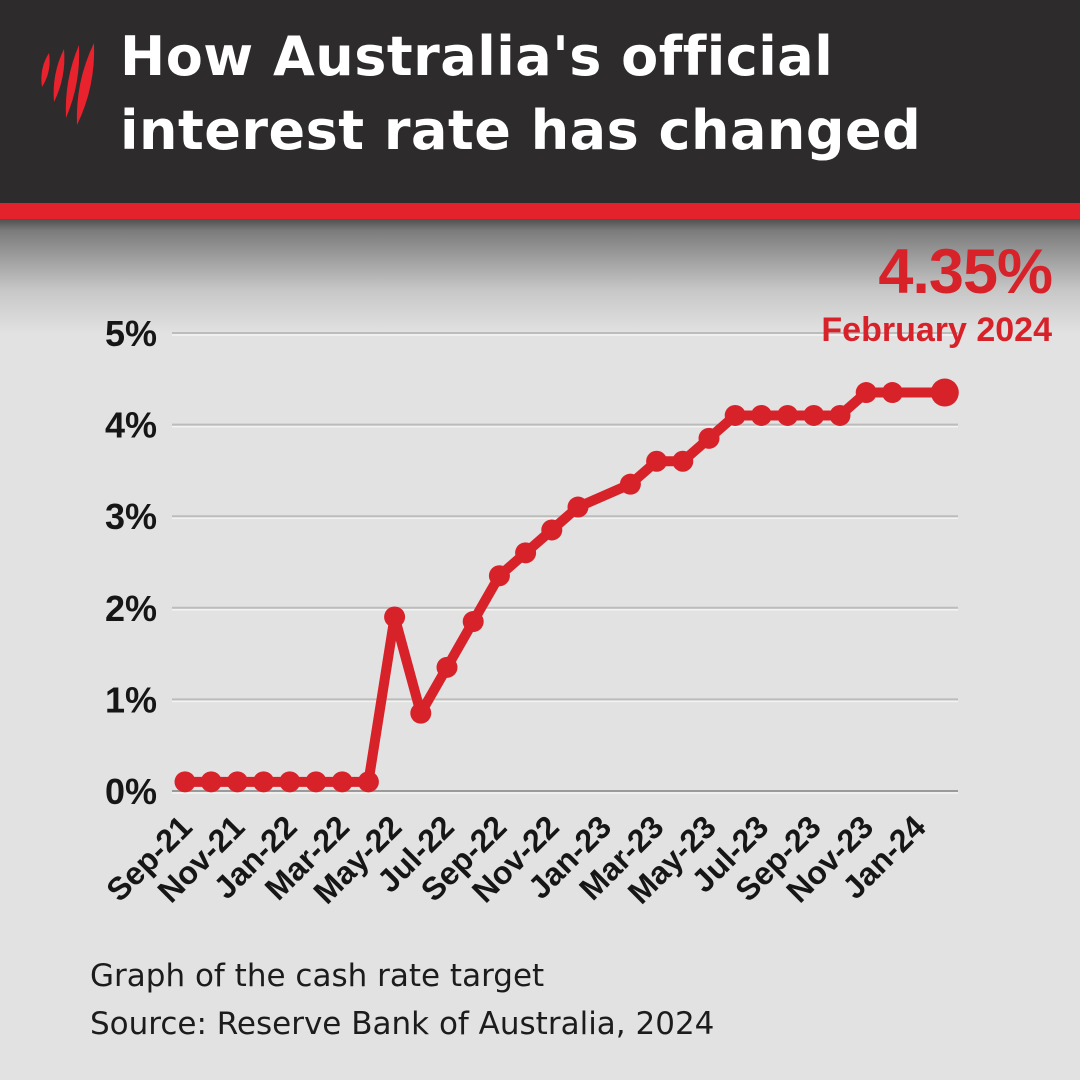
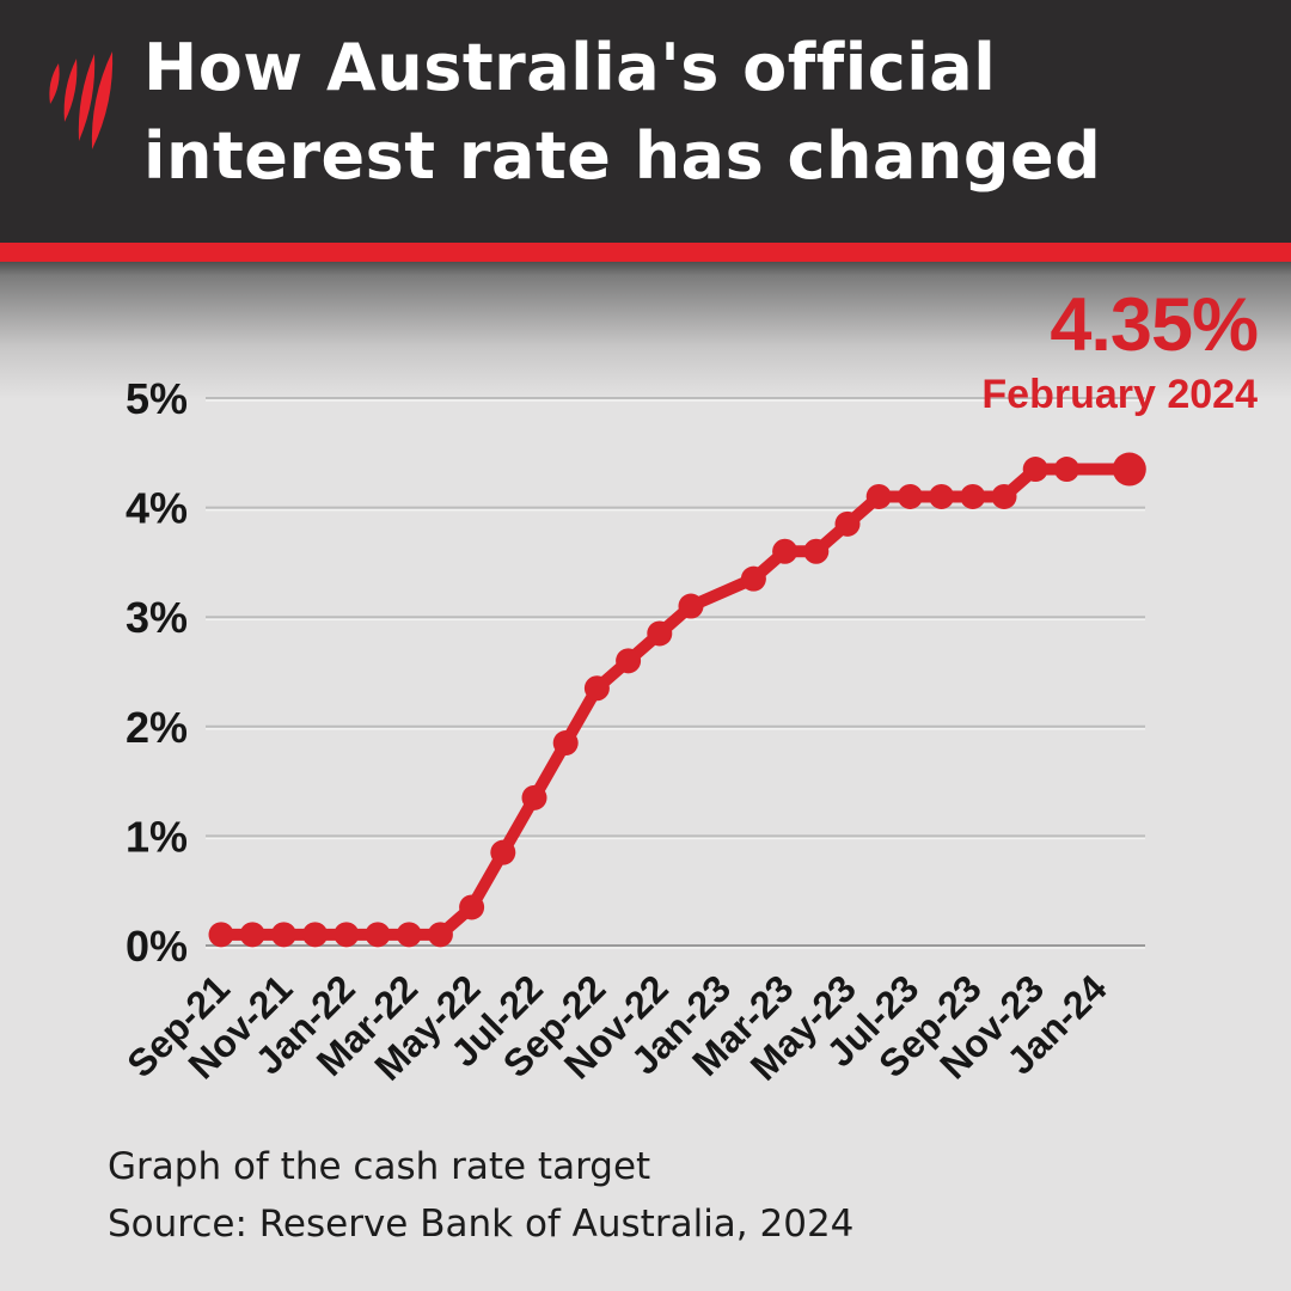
May-22: 1.9% -> 0.3%
